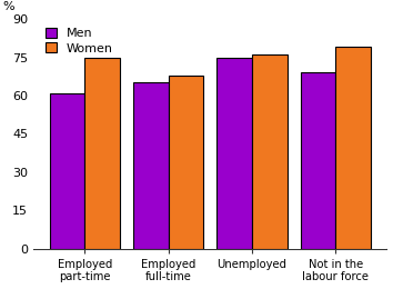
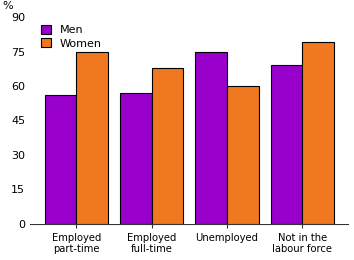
Men/Employed part-time: 61 -> 56
Men/Employed full-time: 65 -> 57
Women/Unemployed: 76 -> 60
